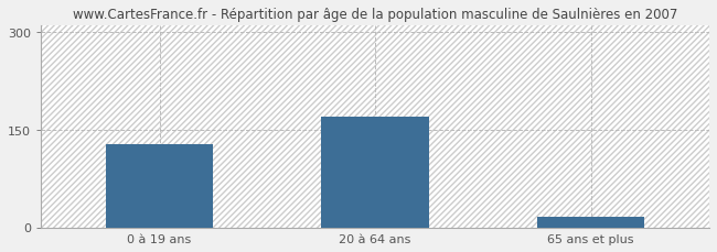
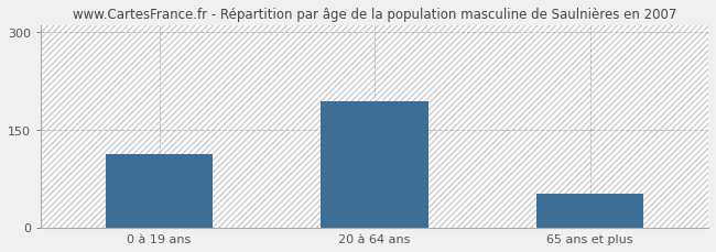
0 à 19 ans: 128 -> 112
20 à 64 ans: 170 -> 194
65 ans et plus: 16 -> 52
